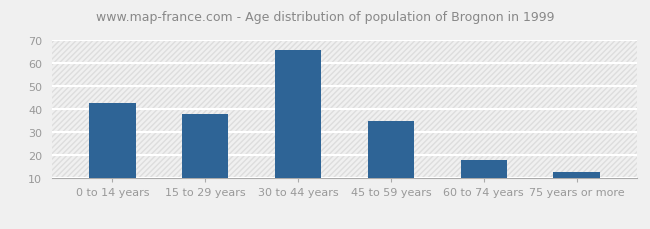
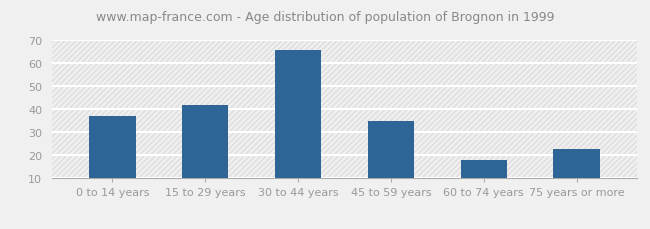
0 to 14 years: 43 -> 37
15 to 29 years: 38 -> 42
75 years or more: 13 -> 23
